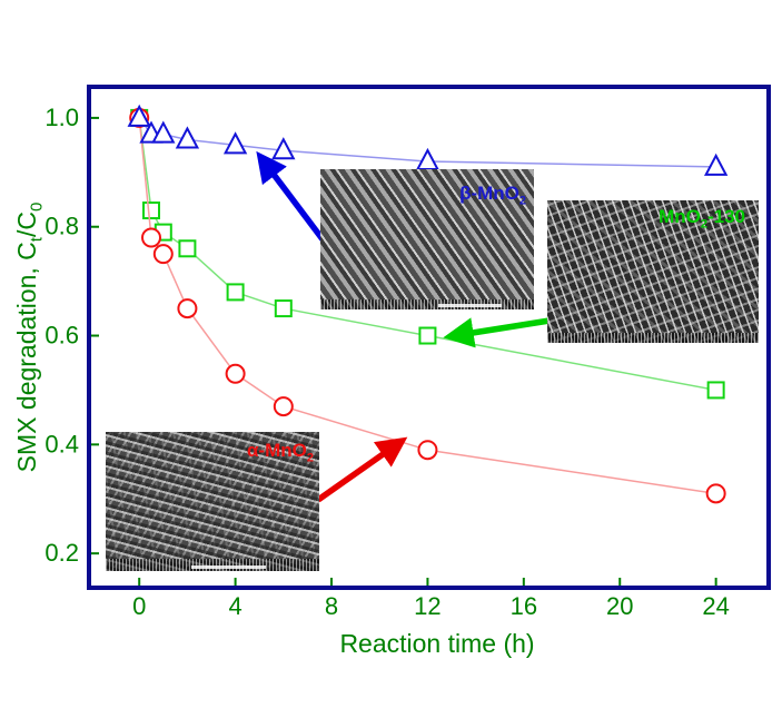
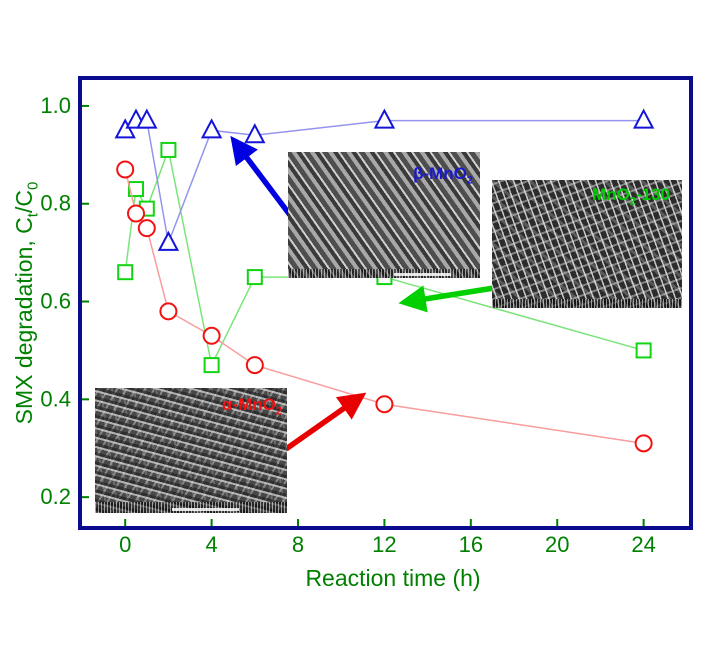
β-MnO2/0: 1.00 -> 0.95
MnO2-130/0: 1.00 -> 0.66
α-MnO2/0: 1.00 -> 0.87
β-MnO2/2: 0.96 -> 0.72
MnO2-130/2: 0.76 -> 0.91
α-MnO2/2: 0.65 -> 0.58
MnO2-130/4: 0.68 -> 0.47
β-MnO2/12: 0.92 -> 0.97
MnO2-130/12: 0.60 -> 0.65
β-MnO2/24: 0.91 -> 0.97
